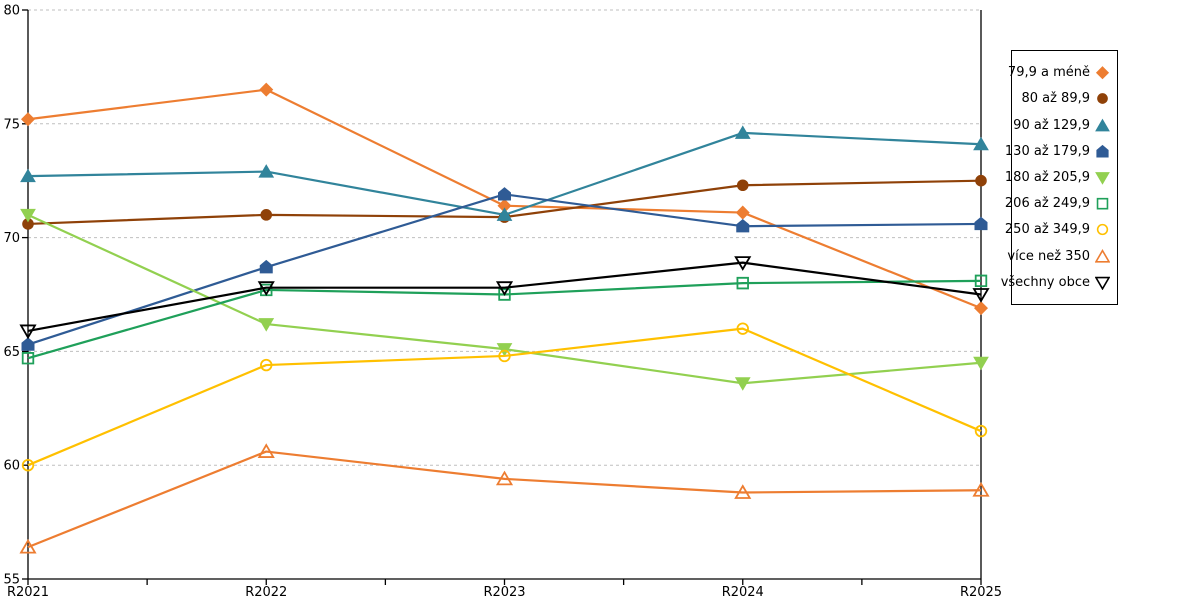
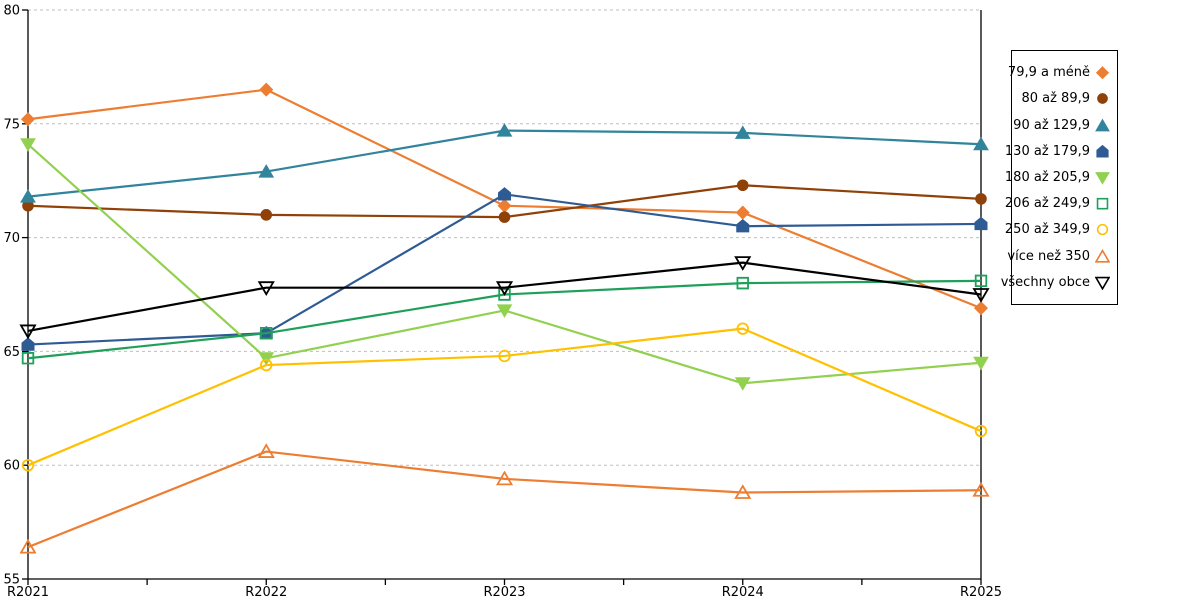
80 až 89,9/R2021: 70.6 -> 71.4
90 až 129,9/R2021: 72.7 -> 71.8
180 až 205,9/R2021: 71.0 -> 74.1
130 až 179,9/R2022: 68.7 -> 65.8
180 až 205,9/R2022: 66.2 -> 64.7
206 až 249,9/R2022: 67.7 -> 65.8
90 až 129,9/R2023: 71.0 -> 74.7
180 až 205,9/R2023: 65.1 -> 66.8
80 až 89,9/R2025: 72.5 -> 71.7
